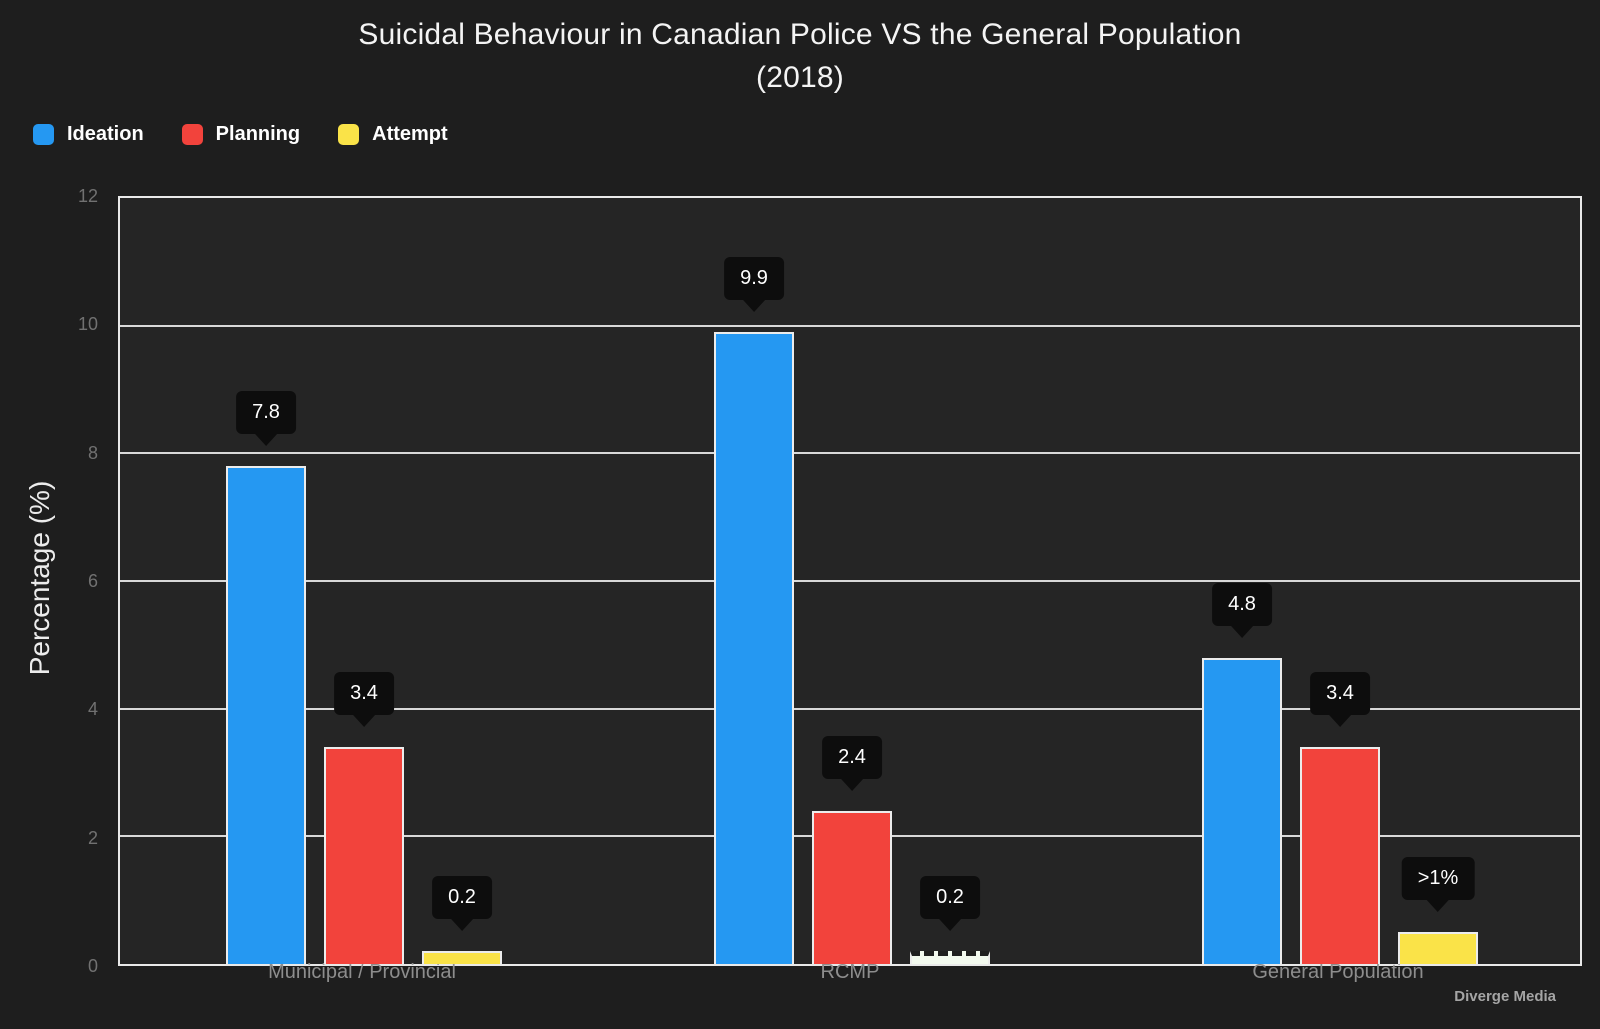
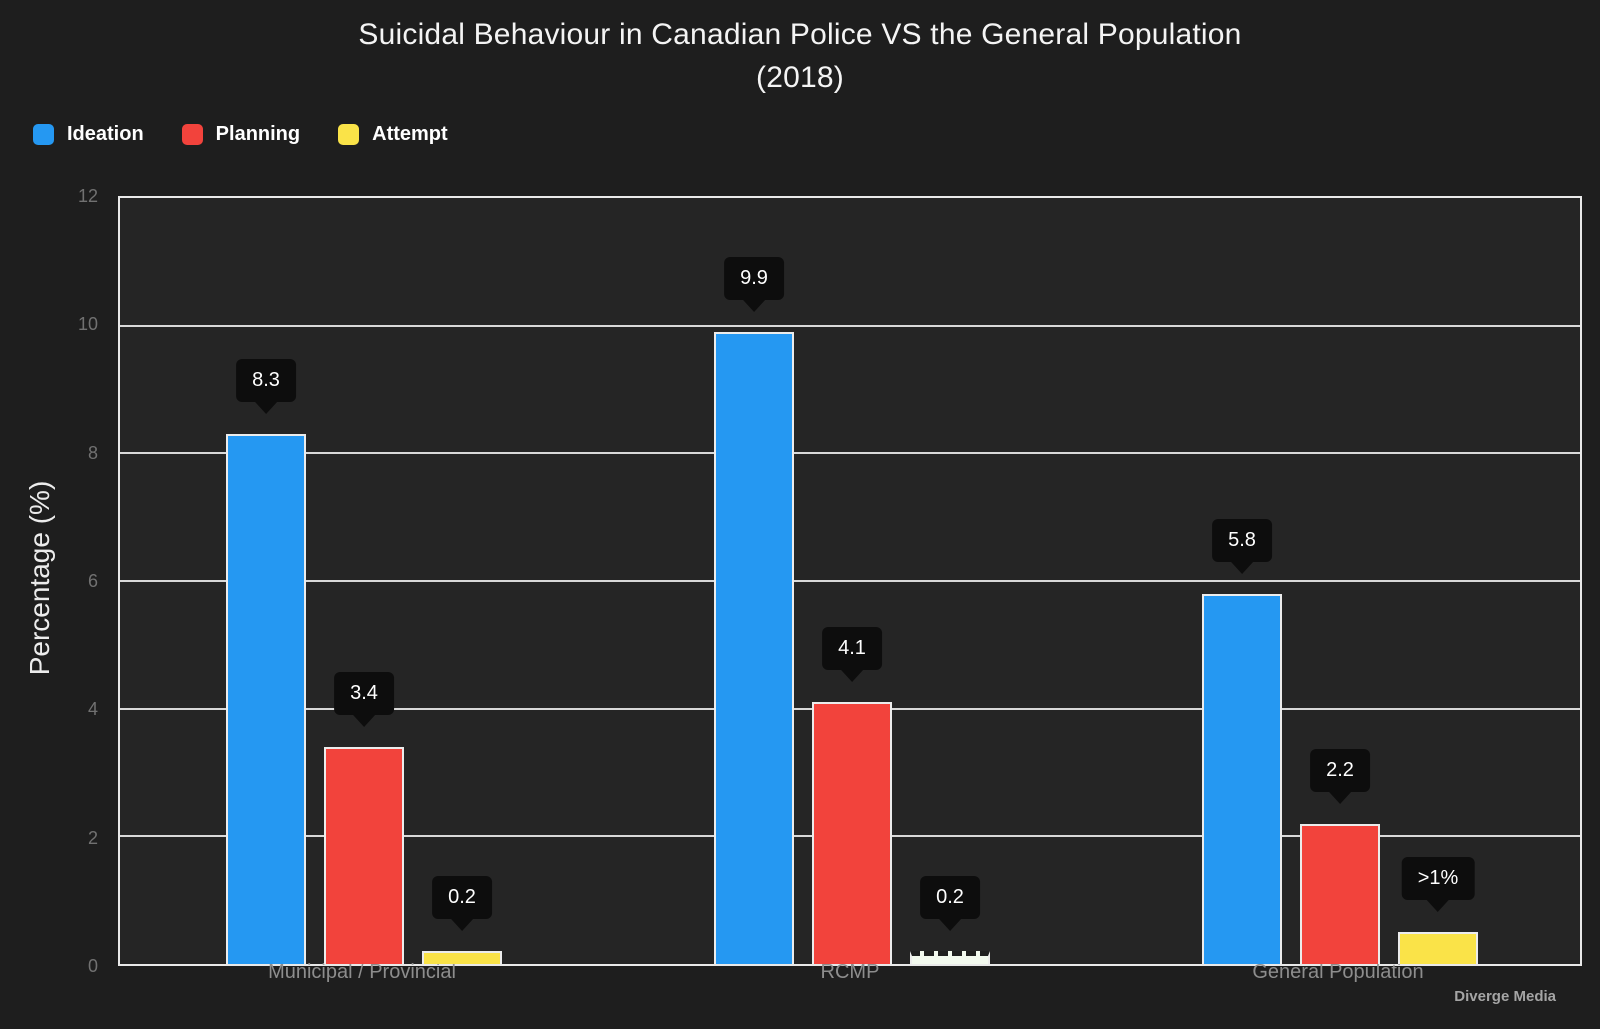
Ideation/Municipal / Provincial: 7.8 -> 8.3
Planning/RCMP: 2.4 -> 4.1
Ideation/General Population: 4.8 -> 5.8
Planning/General Population: 3.4 -> 2.2
